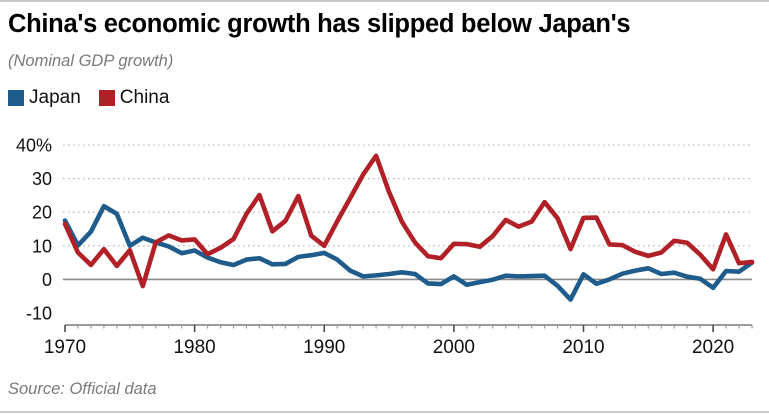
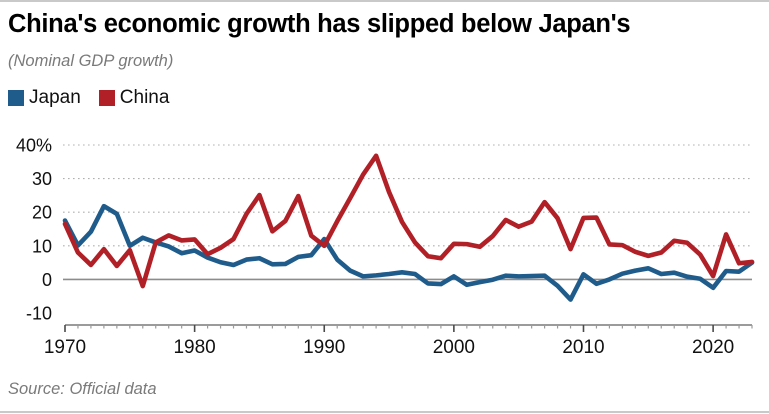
Japan/1990: 8% -> 12%
China/2020: 3% -> 1%
